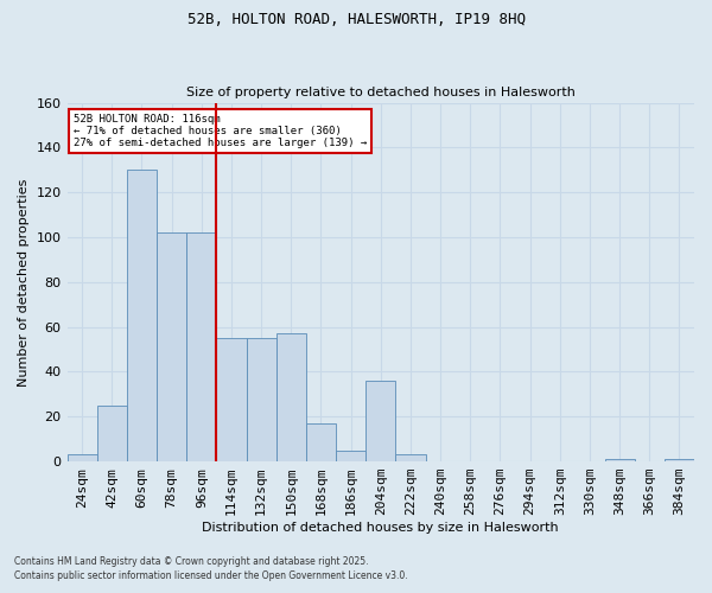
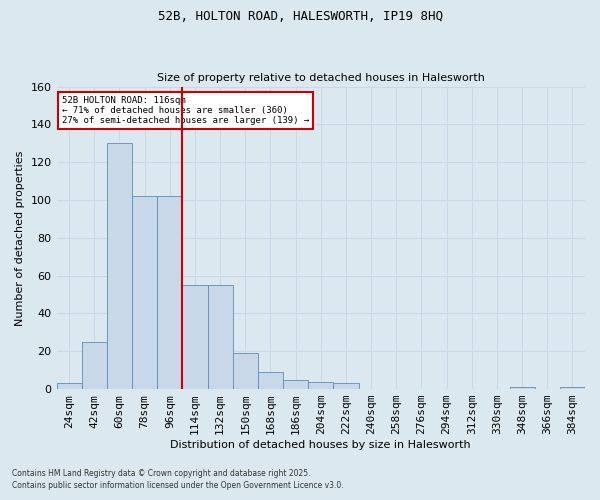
150sqm: 57 -> 19
168sqm: 17 -> 9
204sqm: 36 -> 4
